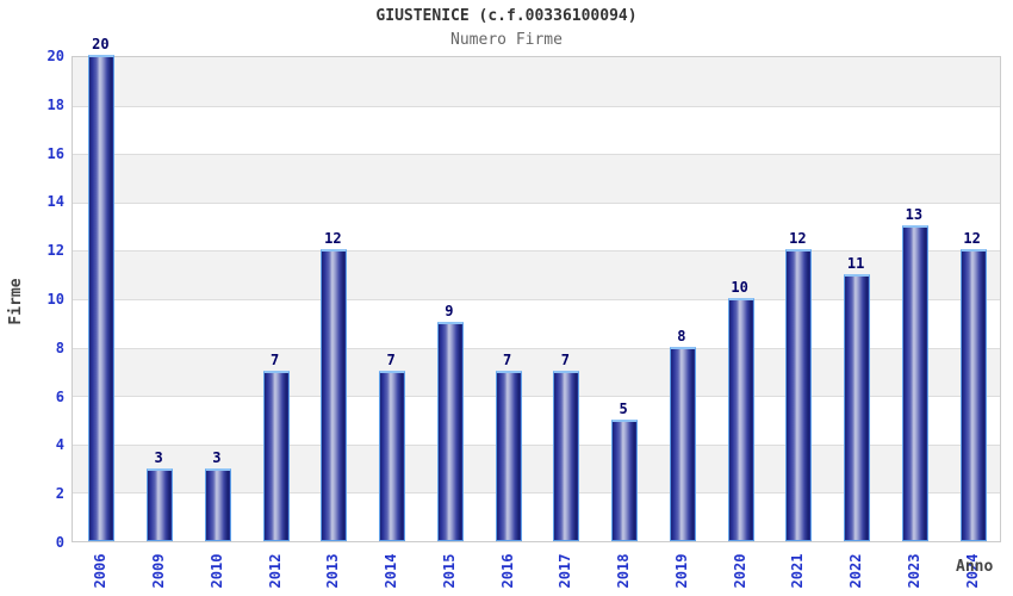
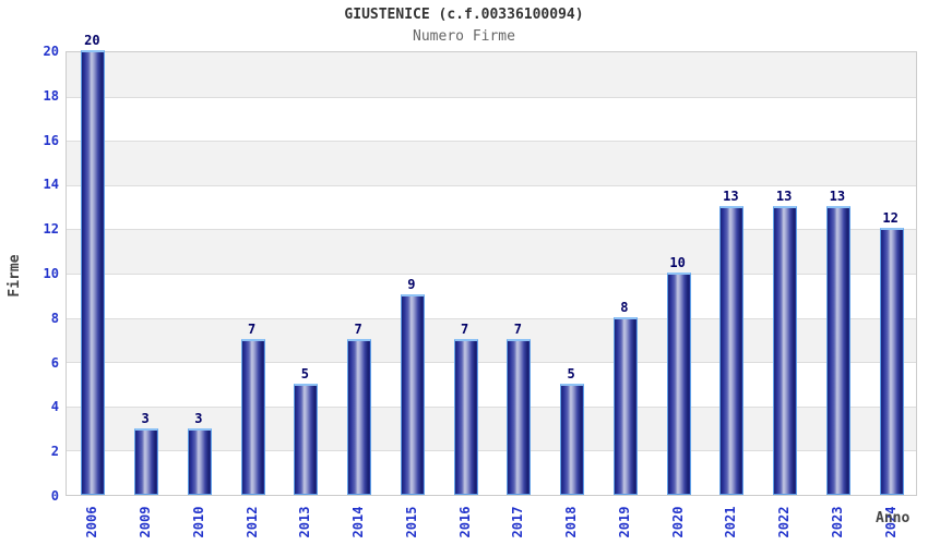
2013: 12 -> 5
2021: 12 -> 13
2022: 11 -> 13
